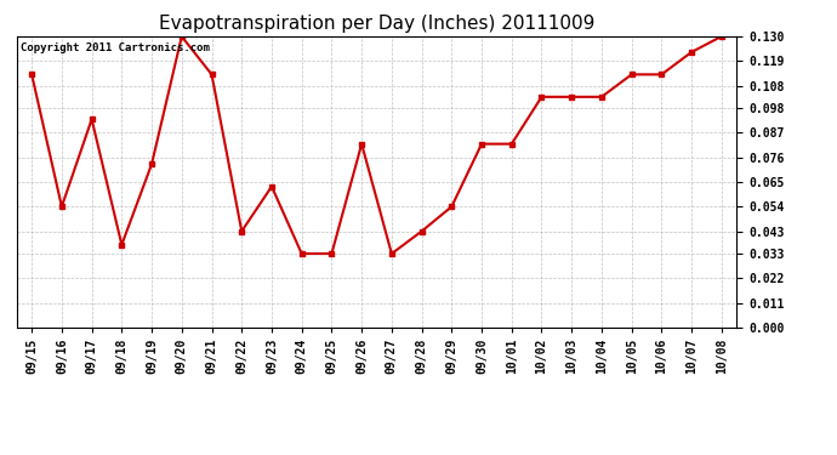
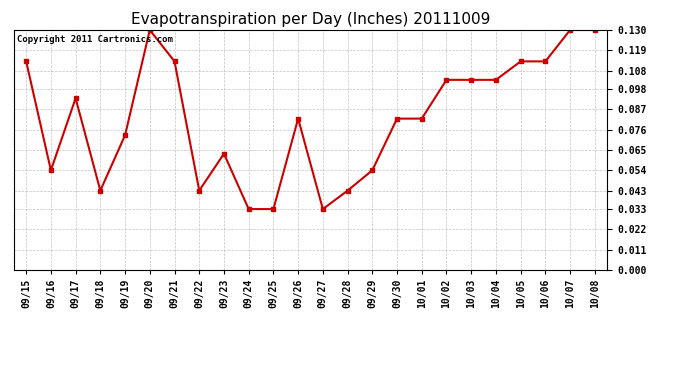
09/18: 0.037 -> 0.043
10/07: 0.123 -> 0.130
